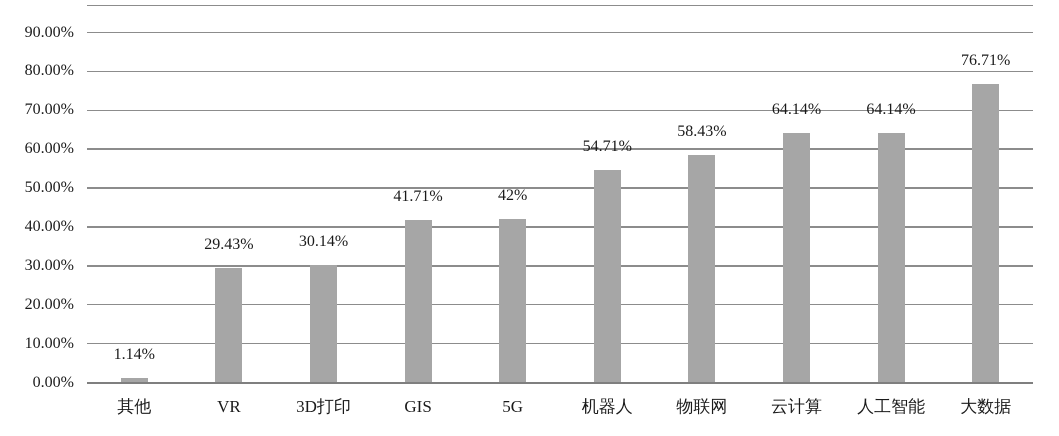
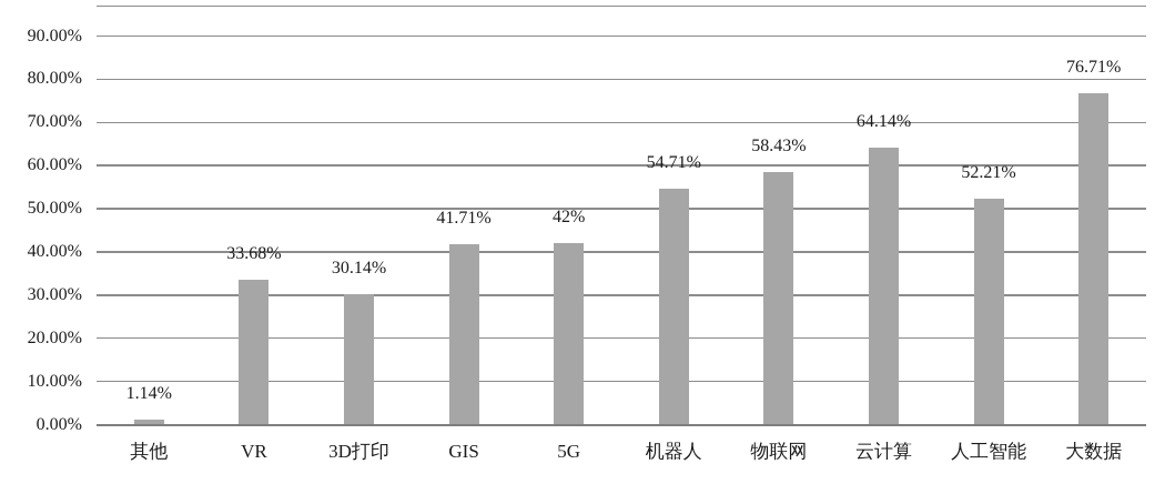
VR: 29.43% -> 33.68%
人工智能: 64.14% -> 52.21%
